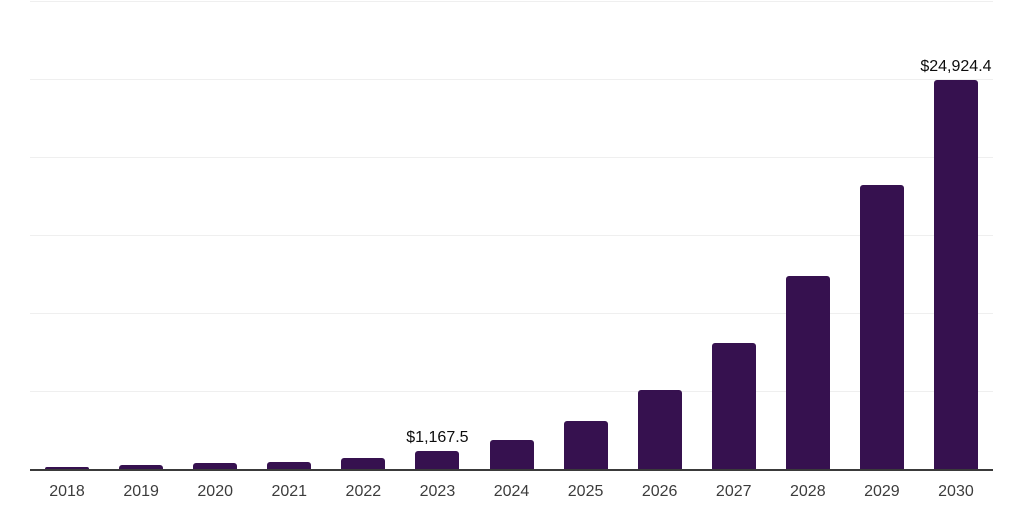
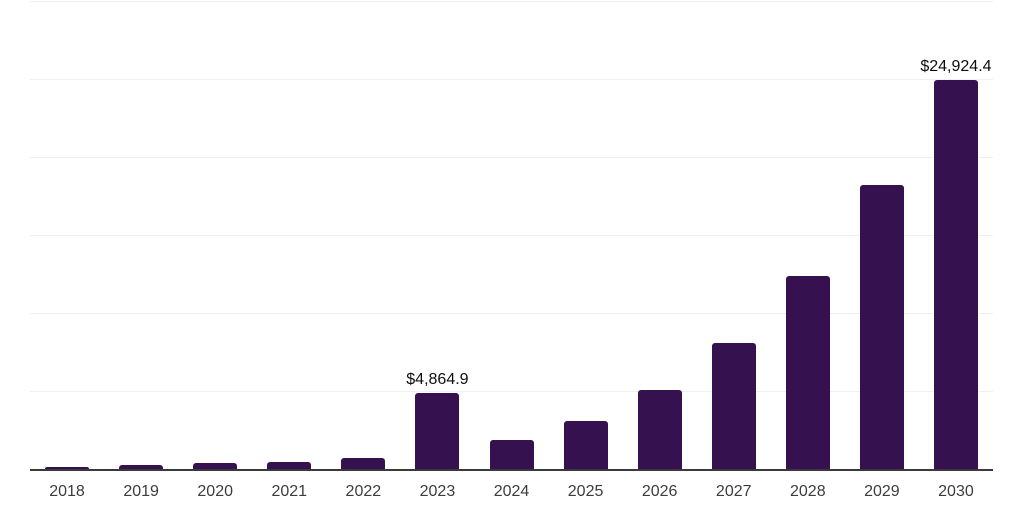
2023: $1,167.5 -> $4,864.9
